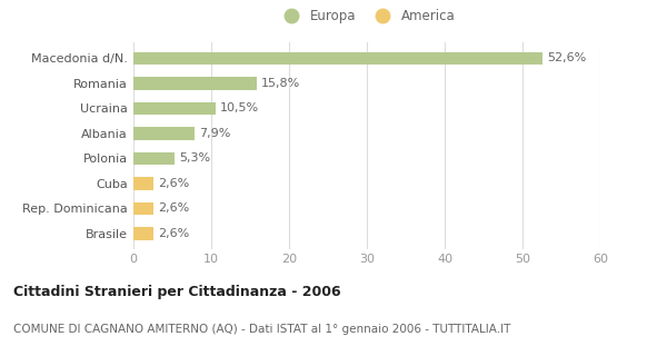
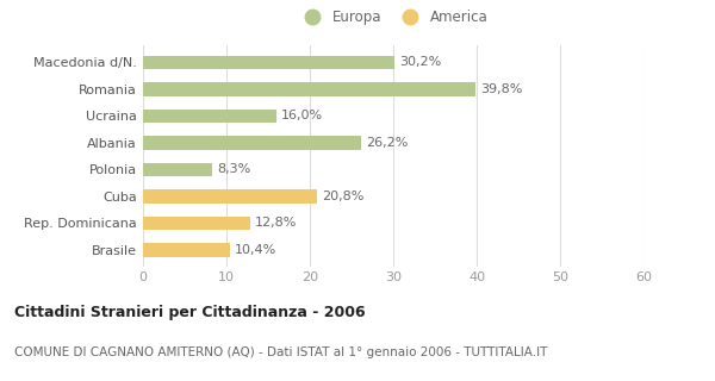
Macedonia d/N.: 52,6% -> 30,2%
Romania: 15,8% -> 39,8%
Ucraina: 10,5% -> 16,0%
Albania: 7,9% -> 26,2%
Polonia: 5,3% -> 8,3%
Cuba: 2,6% -> 20,8%
Rep. Dominicana: 2,6% -> 12,8%
Brasile: 2,6% -> 10,4%
